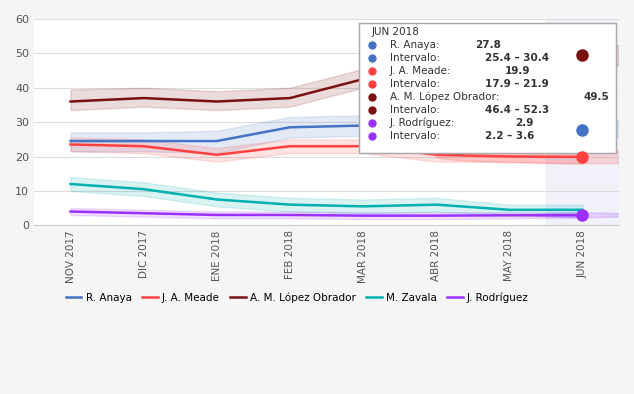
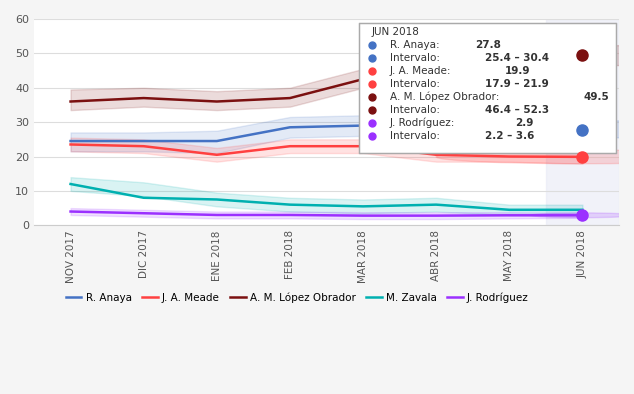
M. Zavala/DIC 2017: 10.5 -> 8.0
